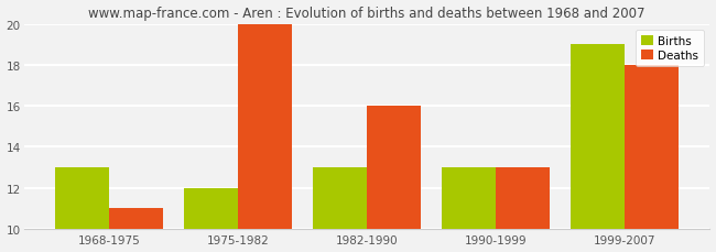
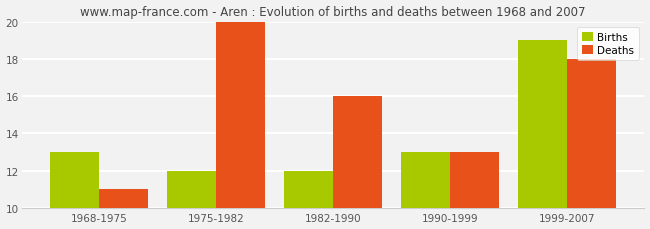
Births/1982-1990: 13 -> 12
